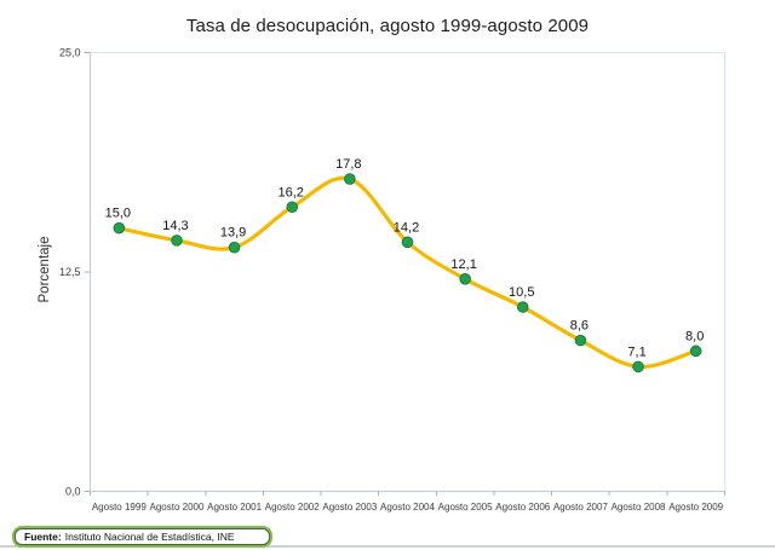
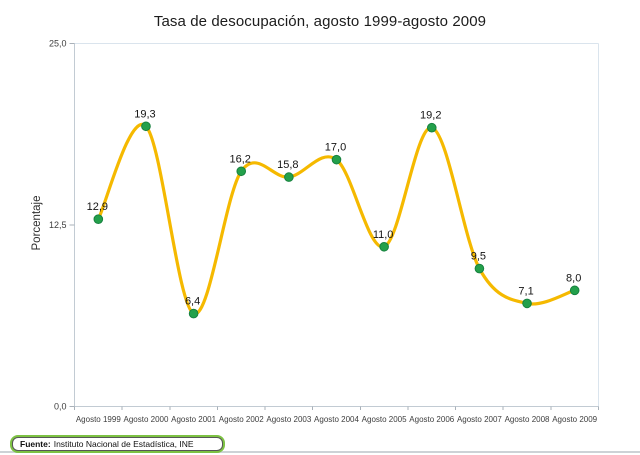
Agosto 1999: 15,0 -> 12,9
Agosto 2000: 14,3 -> 19,3
Agosto 2001: 13,9 -> 6,4
Agosto 2003: 17,8 -> 15,8
Agosto 2004: 14,2 -> 17,0
Agosto 2005: 12,1 -> 11,0
Agosto 2006: 10,5 -> 19,2
Agosto 2007: 8,6 -> 9,5
